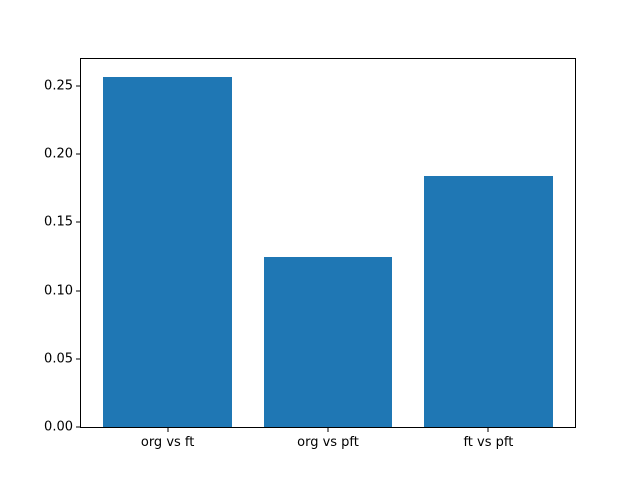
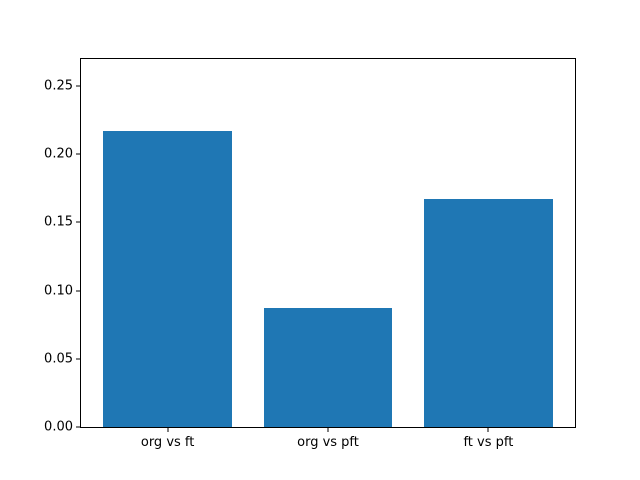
org vs ft: 0.257 -> 0.217
org vs pft: 0.125 -> 0.087
ft vs pft: 0.184 -> 0.167
